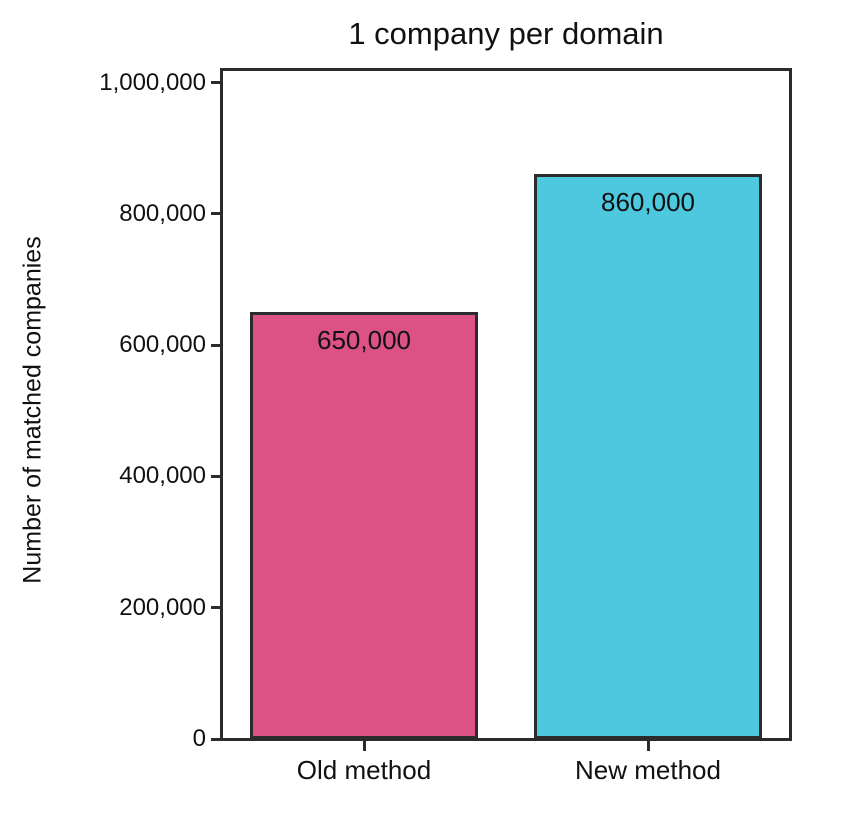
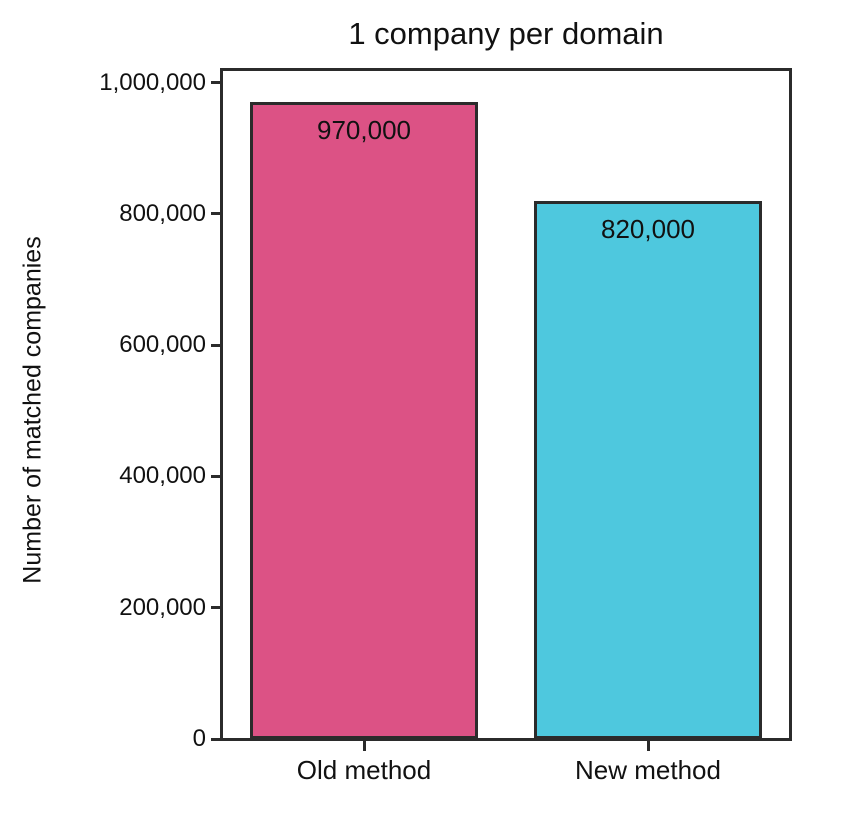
Old method: 650,000 -> 970,000
New method: 860,000 -> 820,000
